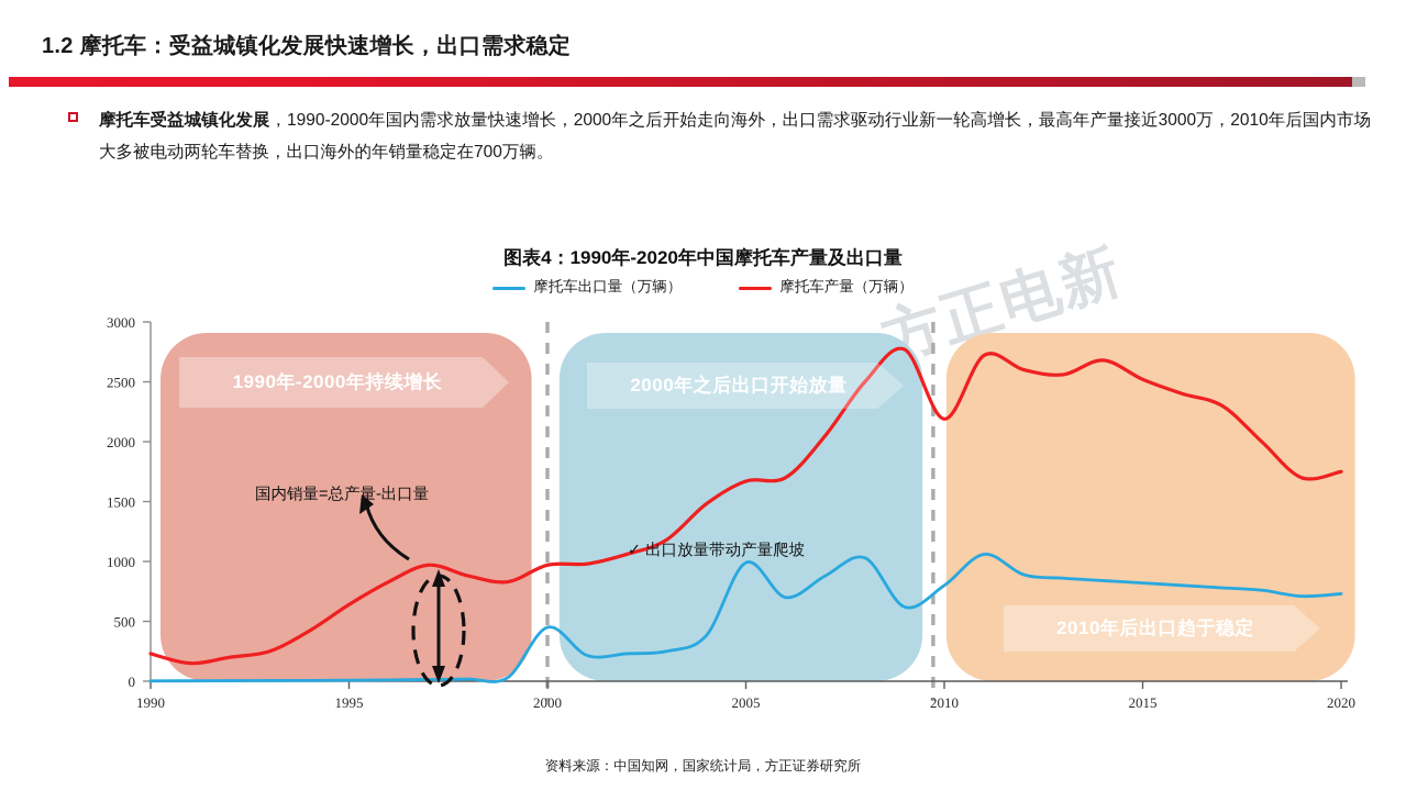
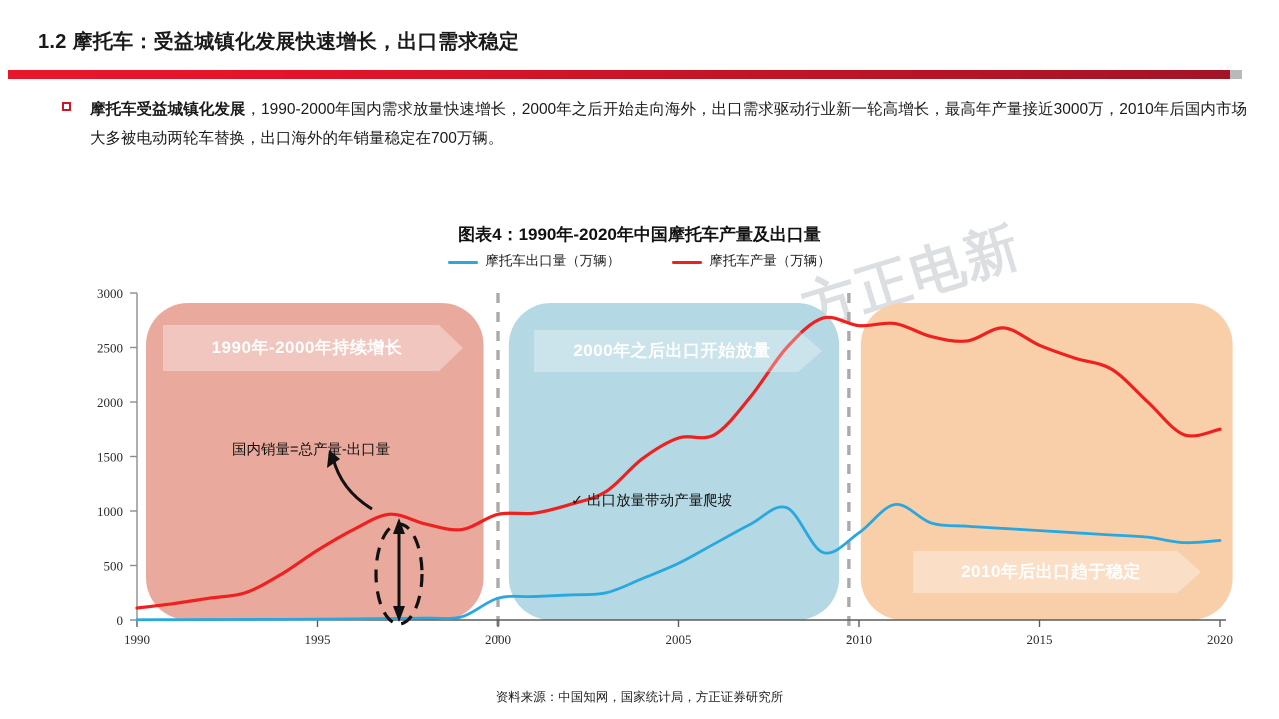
摩托车产量（万辆）/1990: 230 -> 110
摩托车出口量（万辆）/2000: 450 -> 200
摩托车出口量（万辆）/2005: 990 -> 520
摩托车产量（万辆）/2010: 2190 -> 2700
